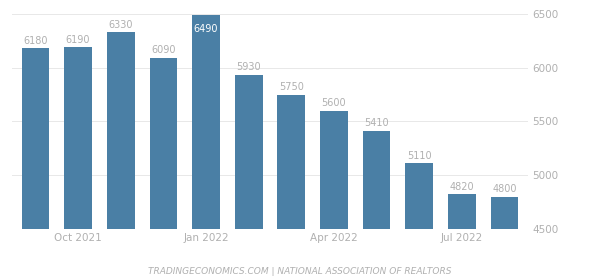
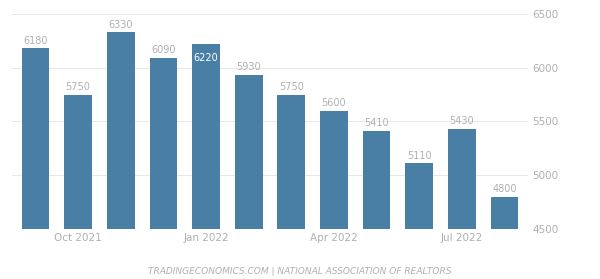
Oct 2021: 6190 -> 5750
Jan 2022: 6490 -> 6220
Jul 2022: 4820 -> 5430
